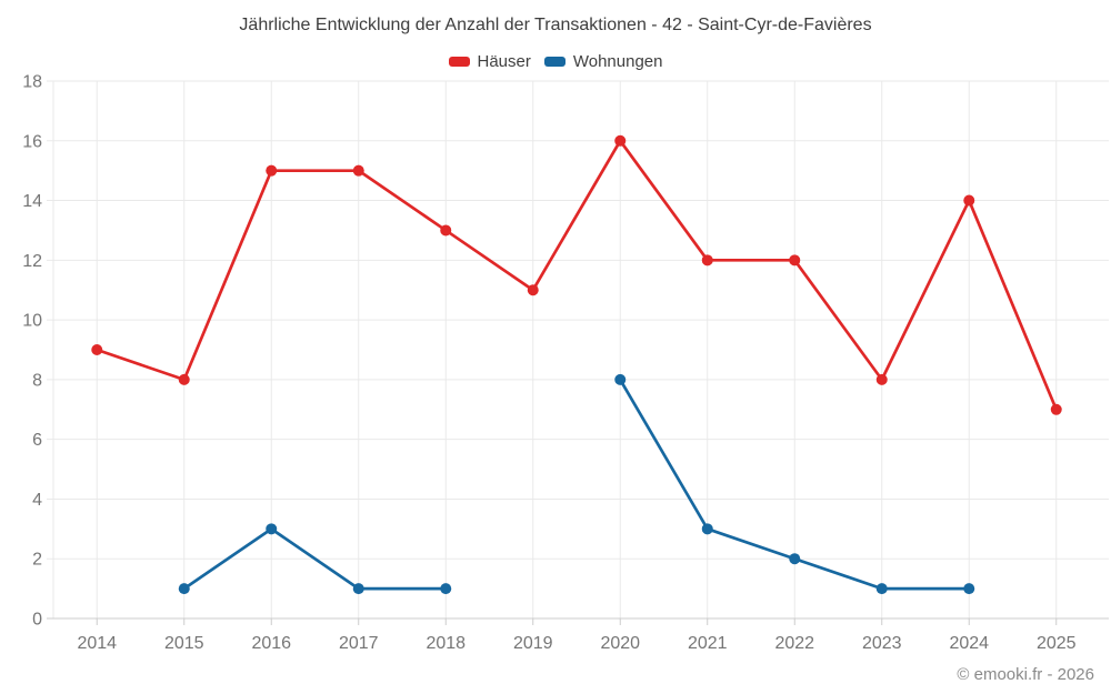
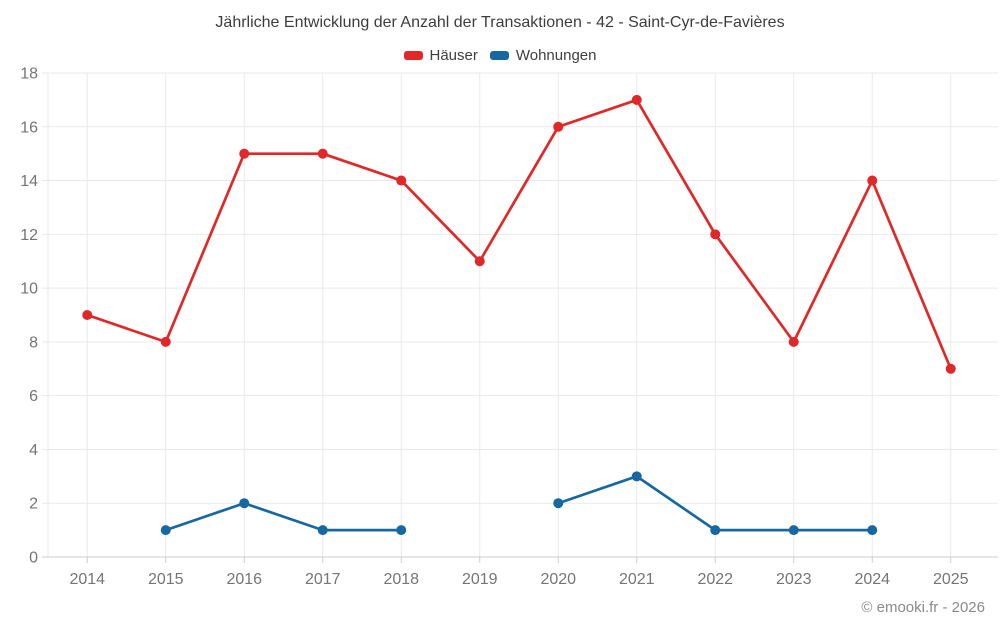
Wohnungen/2016: 3 -> 2
Häuser/2018: 13 -> 14
Wohnungen/2020: 8 -> 2
Häuser/2021: 12 -> 17
Wohnungen/2022: 2 -> 1
